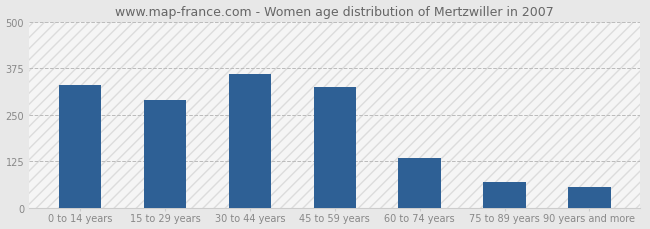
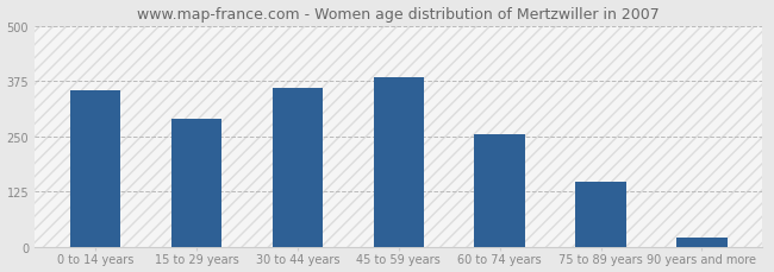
0 to 14 years: 330 -> 355
45 to 59 years: 325 -> 383
60 to 74 years: 135 -> 255
75 to 89 years: 70 -> 148
90 years and more: 55 -> 20
